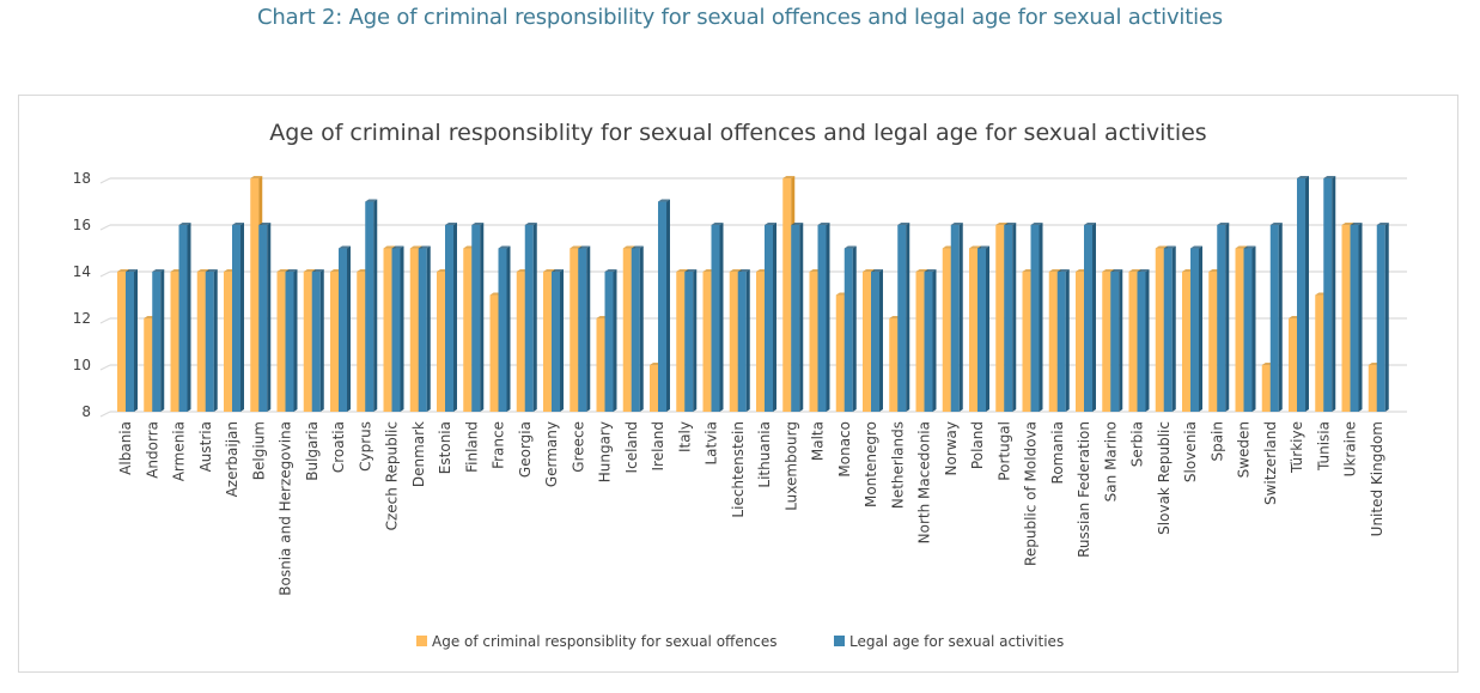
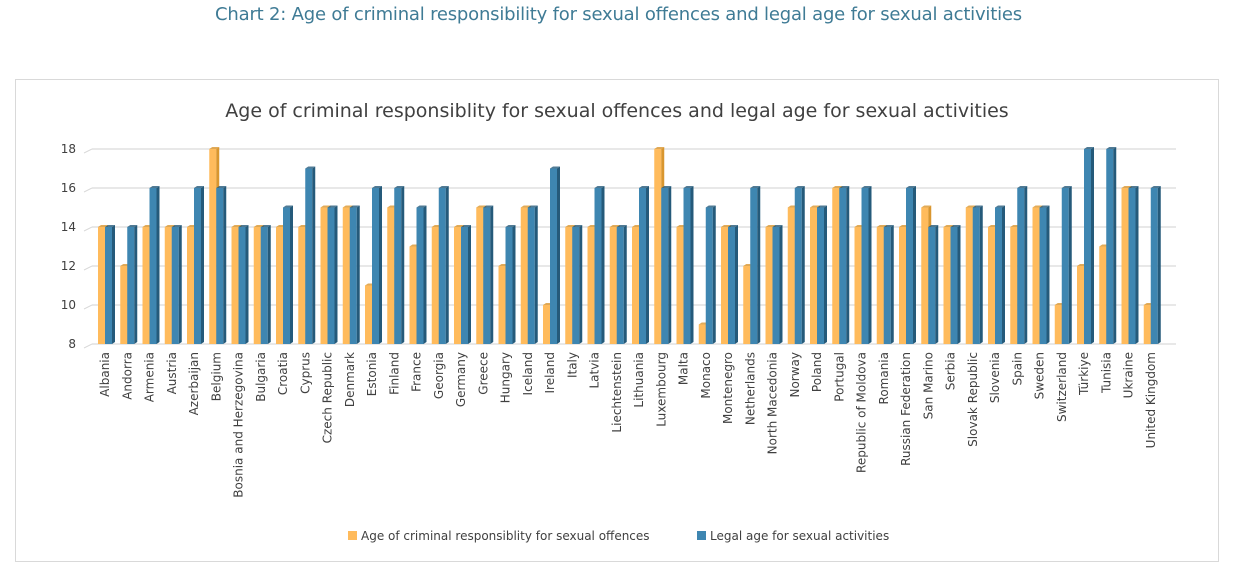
Age of criminal responsiblity for sexual offences/Estonia: 14 -> 11
Age of criminal responsiblity for sexual offences/Monaco: 13 -> 9
Age of criminal responsiblity for sexual offences/San Marino: 14 -> 15
